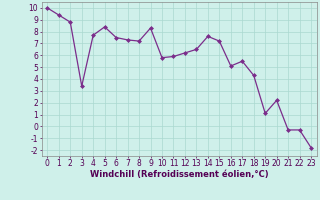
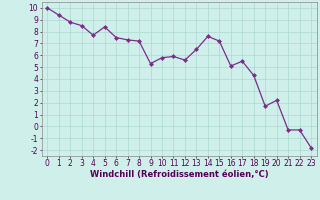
3: 3.4 -> 8.5
9: 8.3 -> 5.3
12: 6.2 -> 5.6
19: 1.1 -> 1.7
